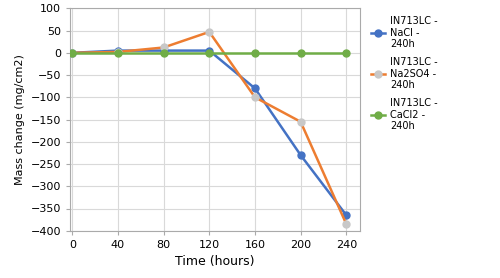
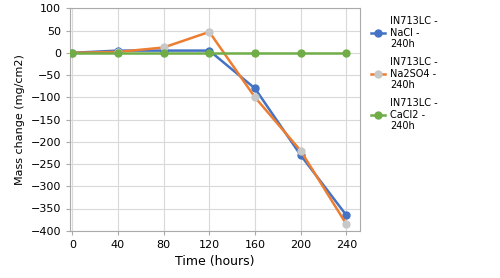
IN713LC - Na2SO4 - 240h/200: -155 -> -220
